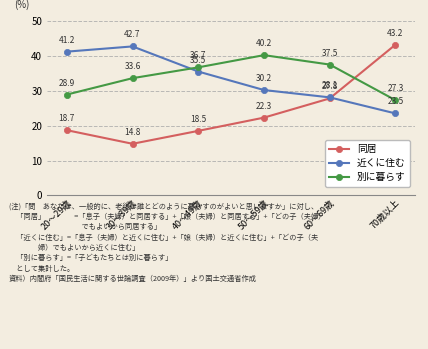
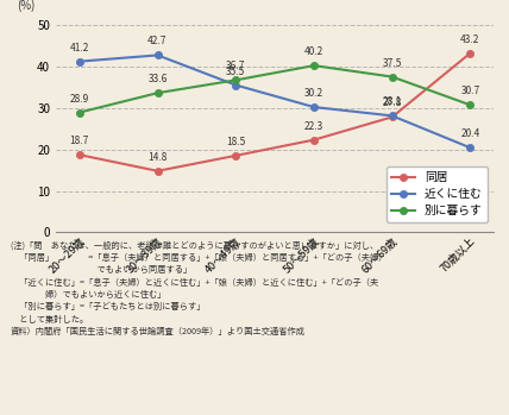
近くに住む/70歳以上: 23.5 -> 20.4
別に暮らす/70歳以上: 27.3 -> 30.7
